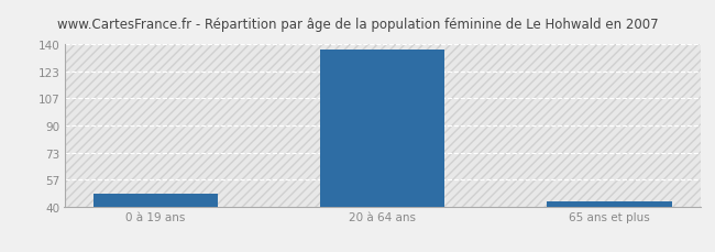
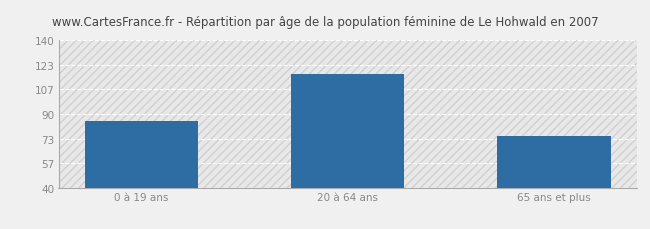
0 à 19 ans: 48 -> 85
20 à 64 ans: 137 -> 117
65 ans et plus: 43 -> 75
